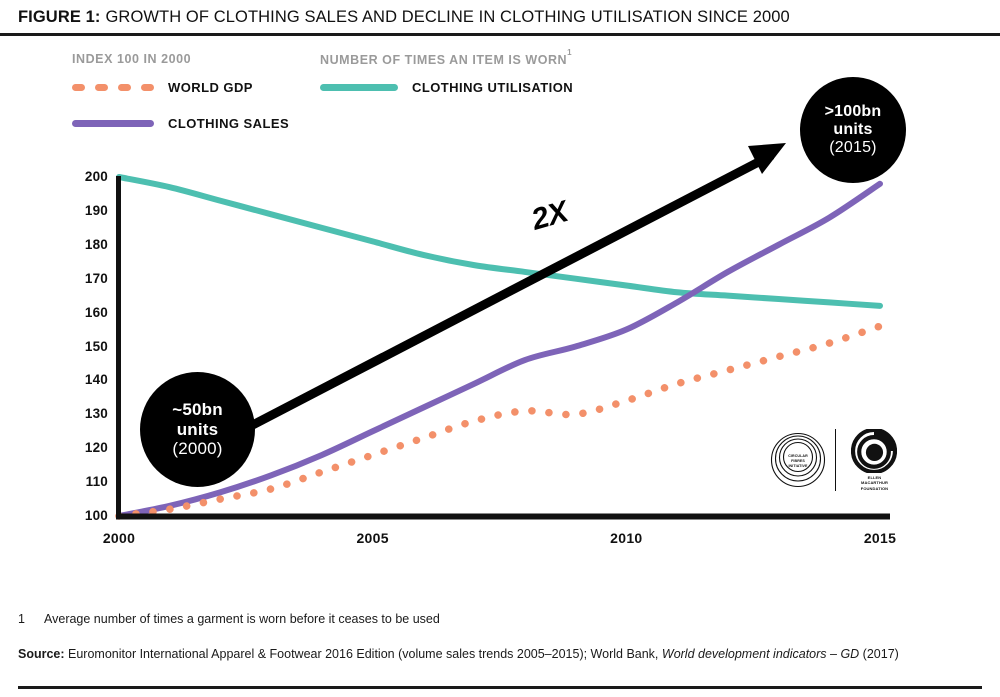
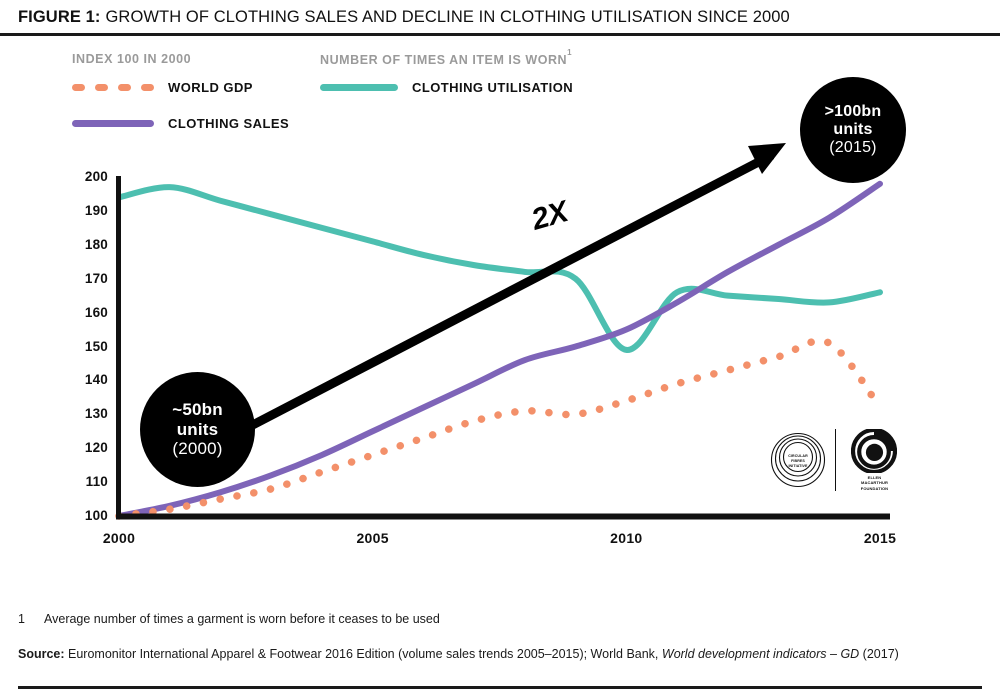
CLOTHING UTILISATION/2000: 200 -> 194
CLOTHING UTILISATION/2010: 168 -> 149
CLOTHING UTILISATION/2015: 162 -> 166
WORLD GDP/2015: 156 -> 132
